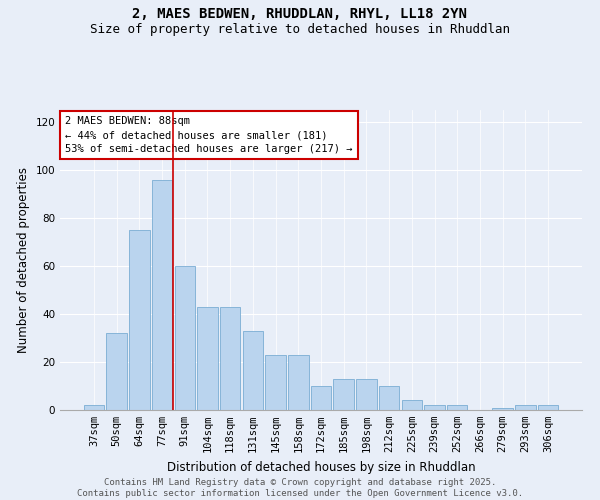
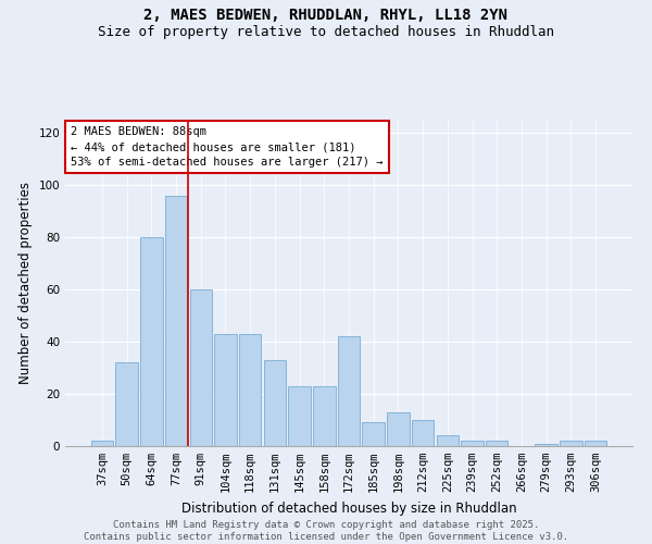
64sqm: 75 -> 80
172sqm: 10 -> 42
185sqm: 13 -> 9
